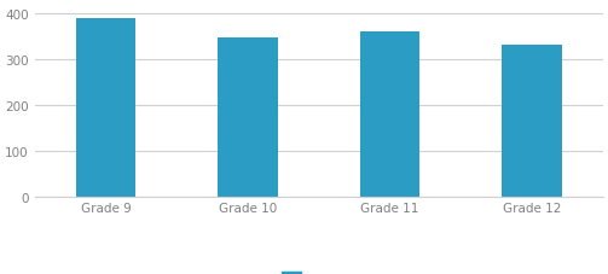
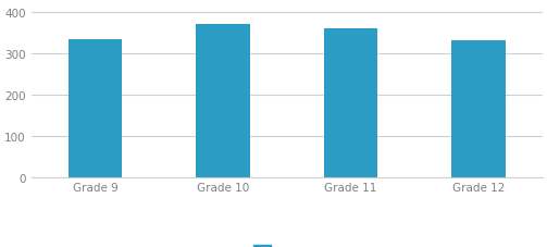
Grade 9: 390 -> 335
Grade 10: 348 -> 370
